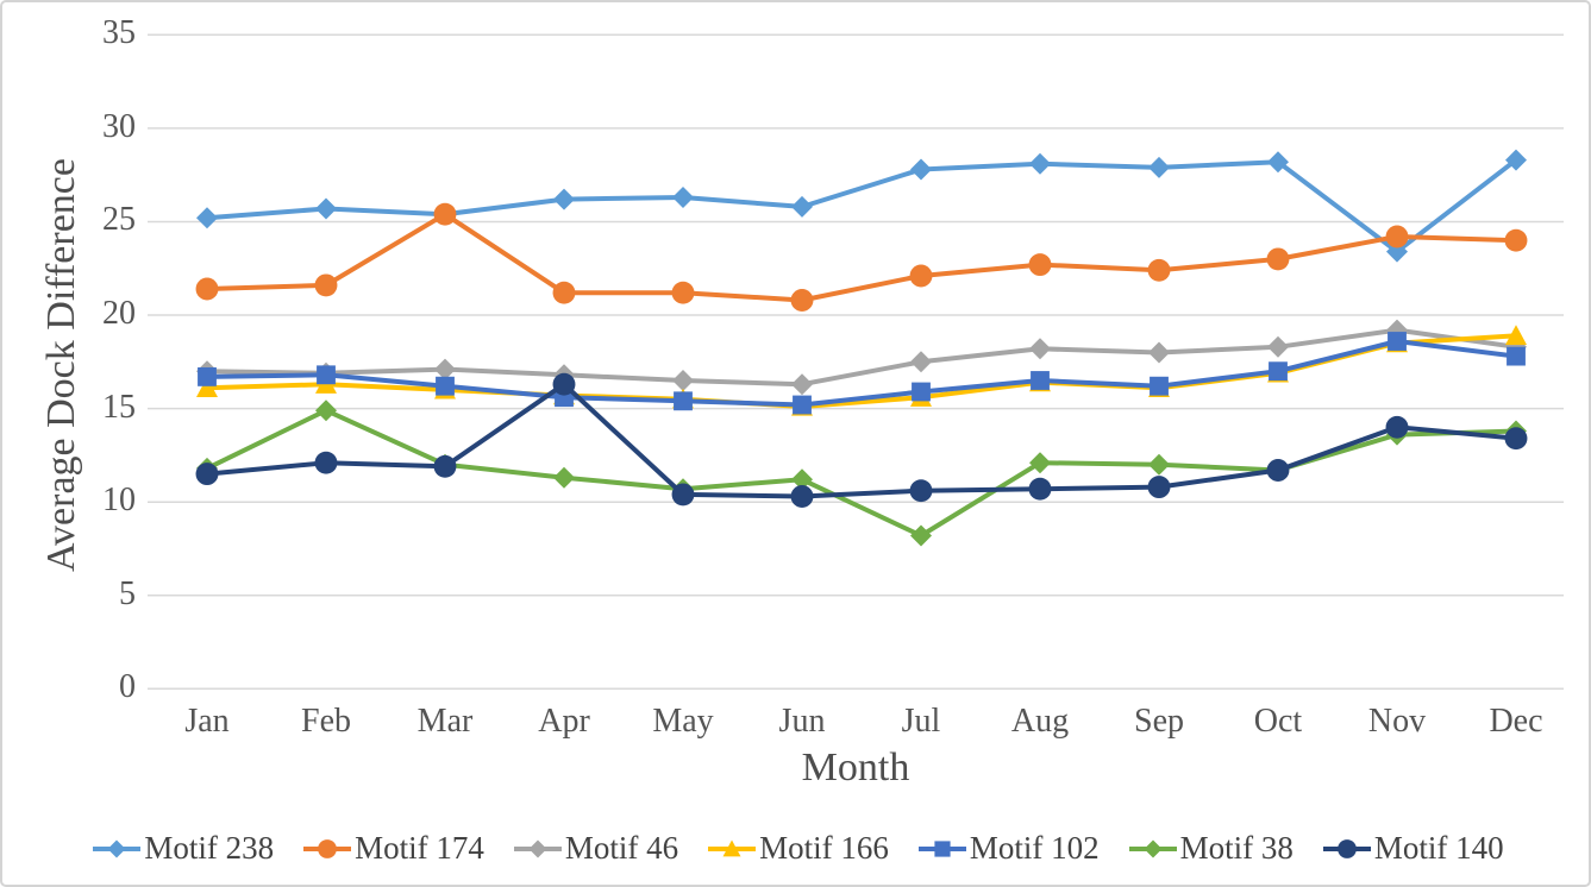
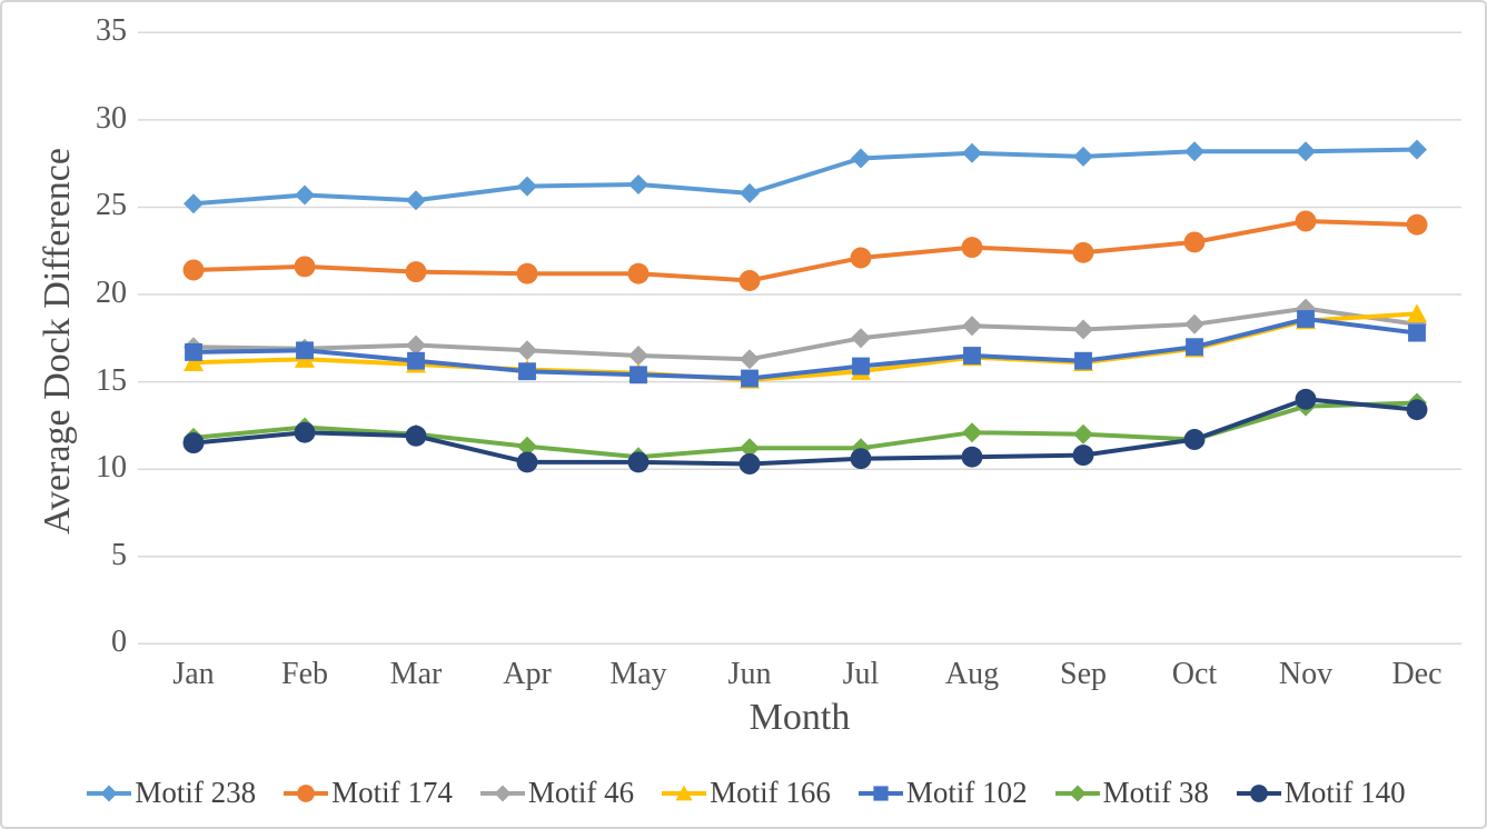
Motif 38/Feb: 14.9 -> 12.4
Motif 174/Mar: 25.4 -> 21.3
Motif 140/Apr: 16.3 -> 10.4
Motif 38/Jul: 8.2 -> 11.2
Motif 238/Nov: 23.4 -> 28.2
